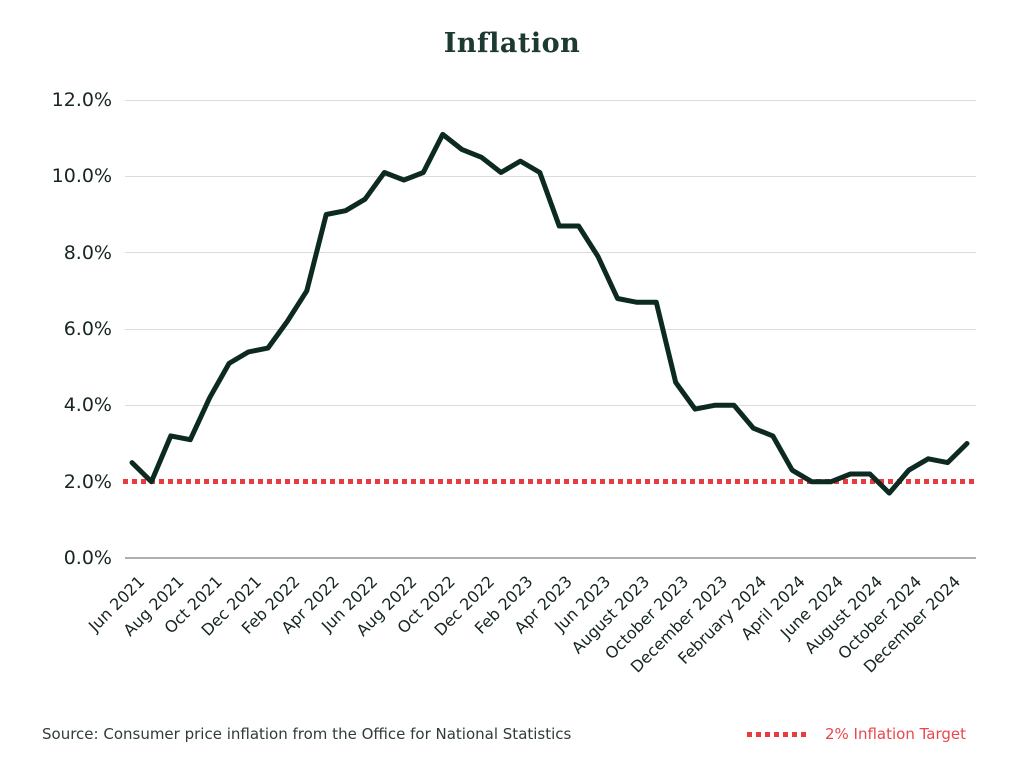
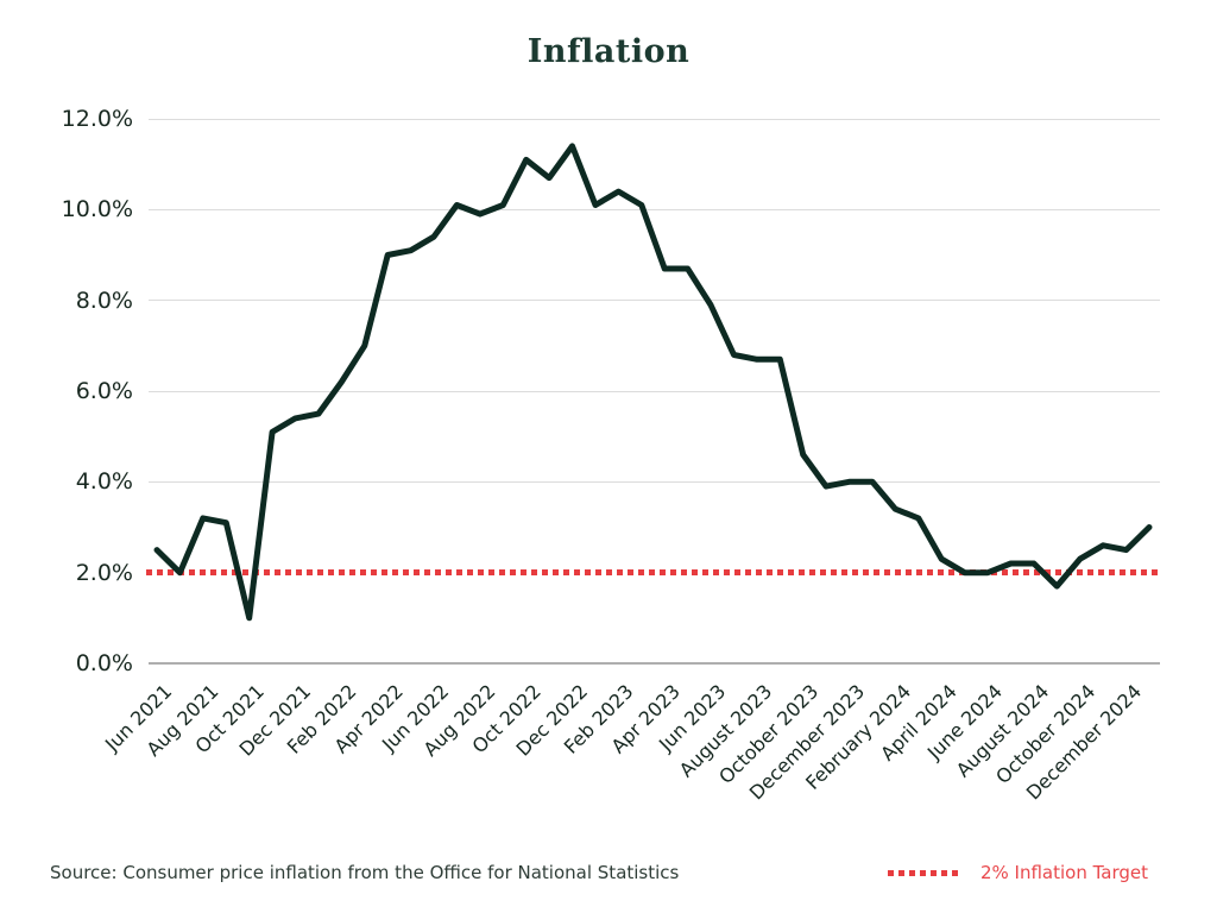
Oct 2021: 4.2% -> 1.0%
Dec 2022: 10.5% -> 11.4%
